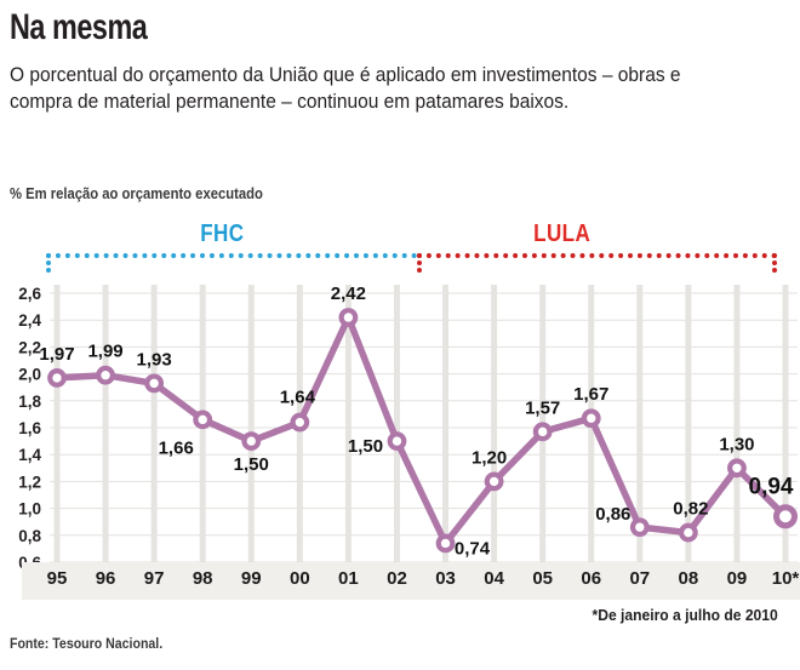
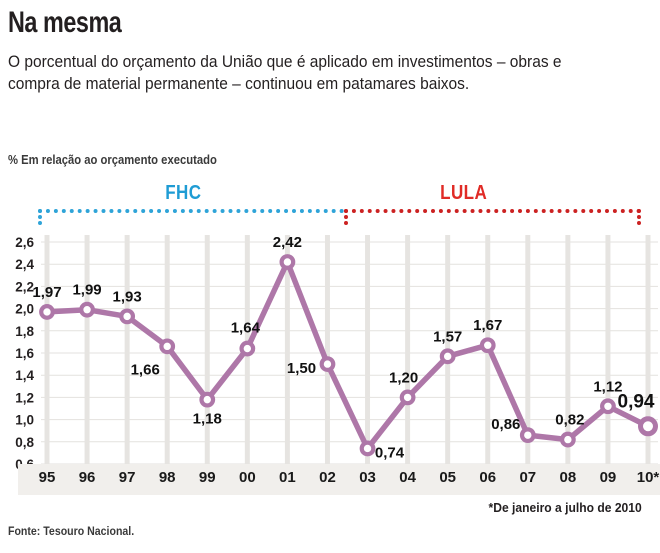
99: 1,50 -> 1,18
09: 1,30 -> 1,12
